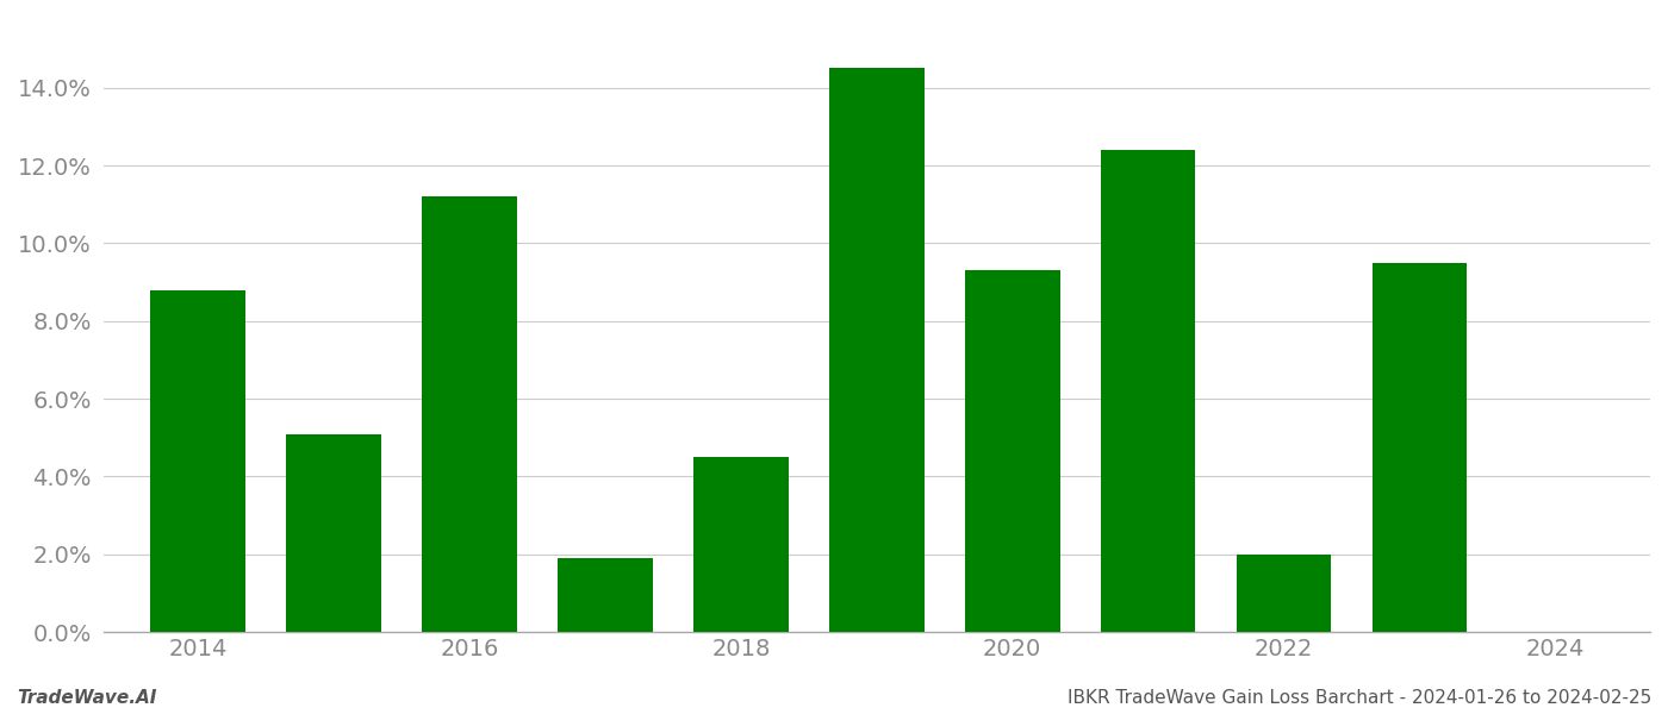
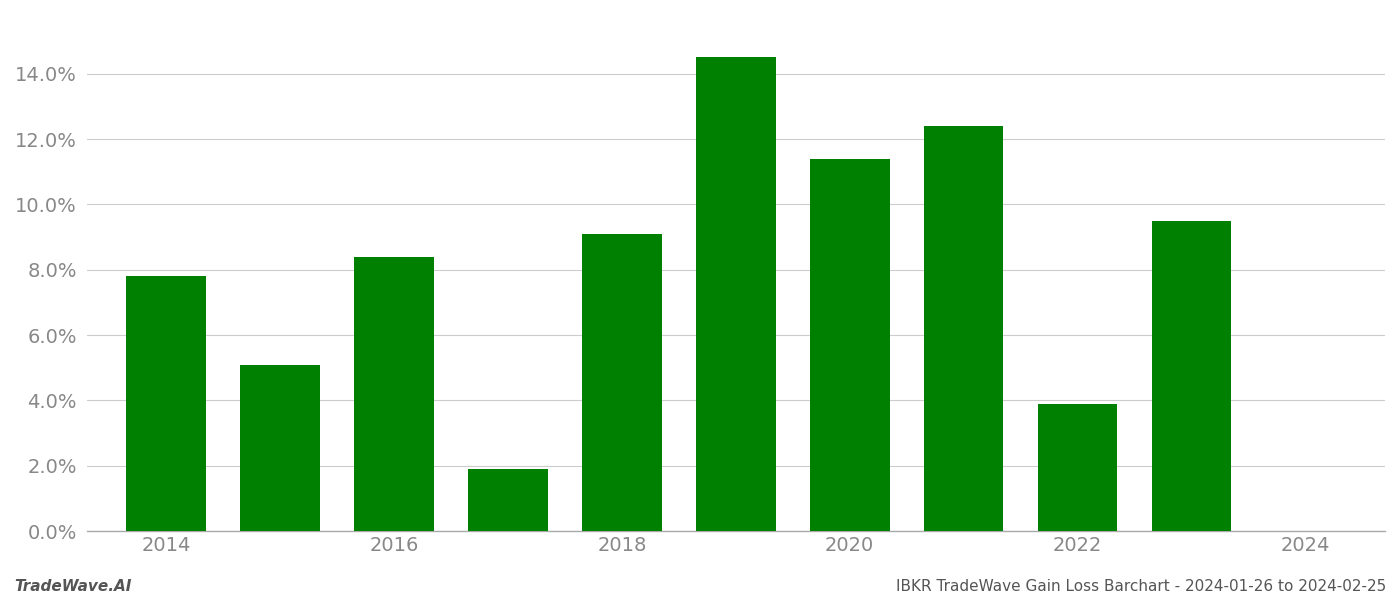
2014: 8.8% -> 7.8%
2016: 11.2% -> 8.4%
2018: 4.5% -> 9.1%
2020: 9.3% -> 11.4%
2022: 2.0% -> 3.9%
